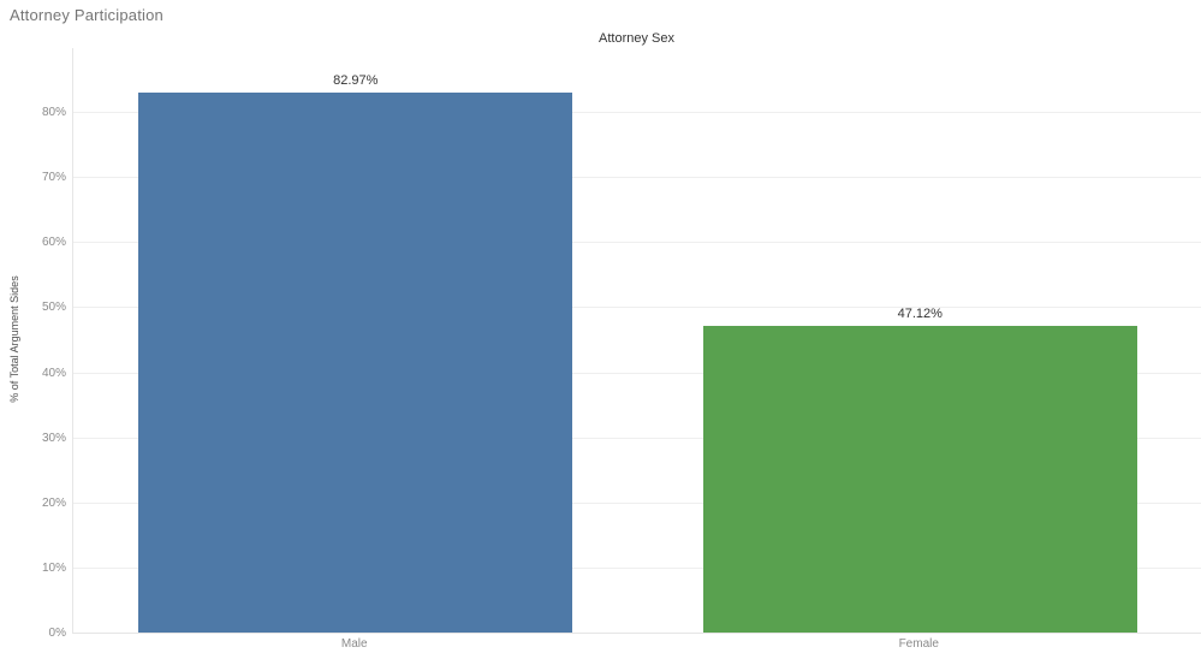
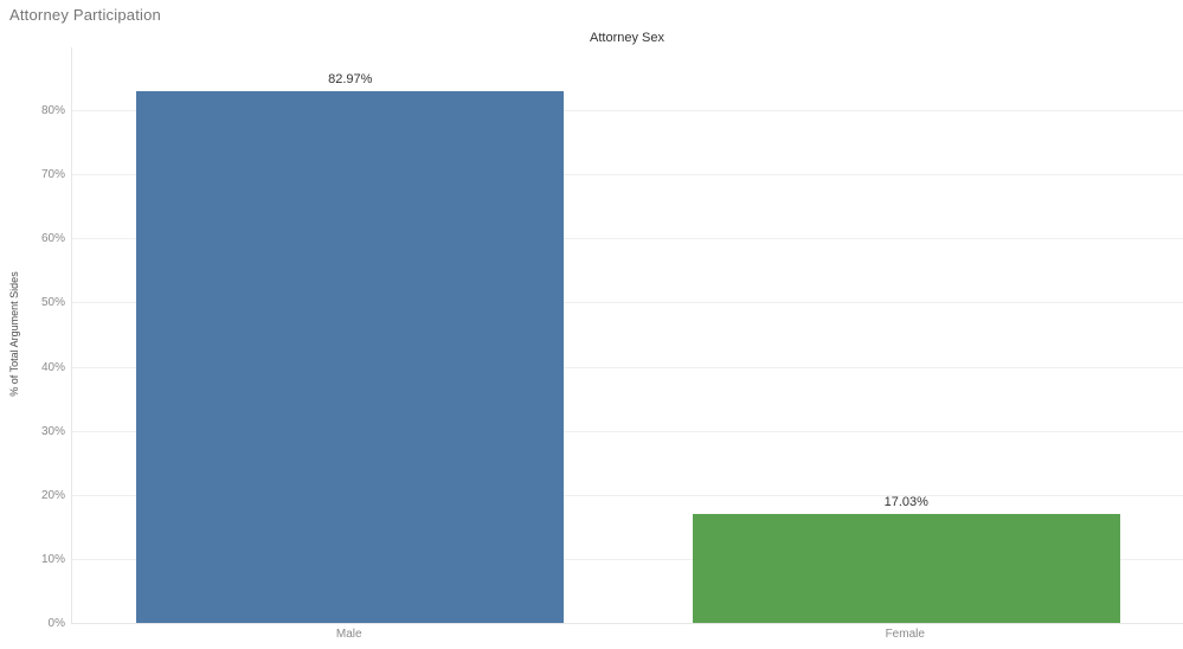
Female: 47.12% -> 17.03%
